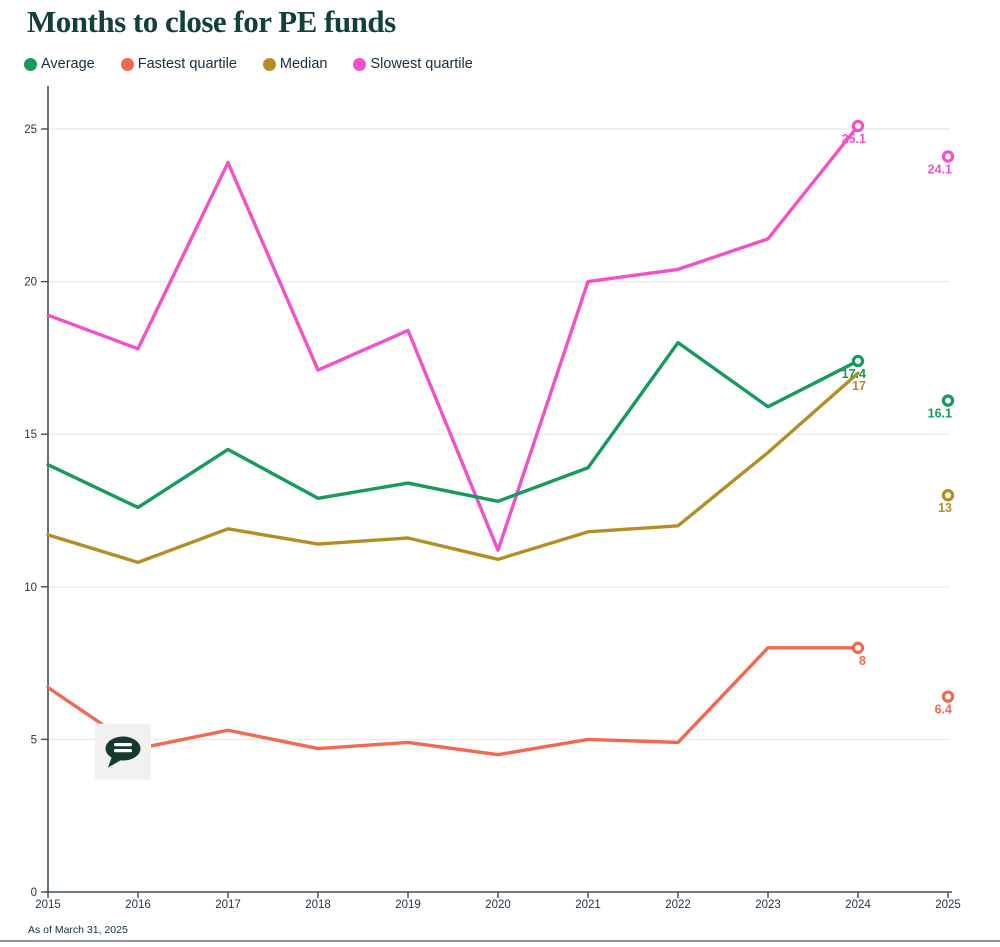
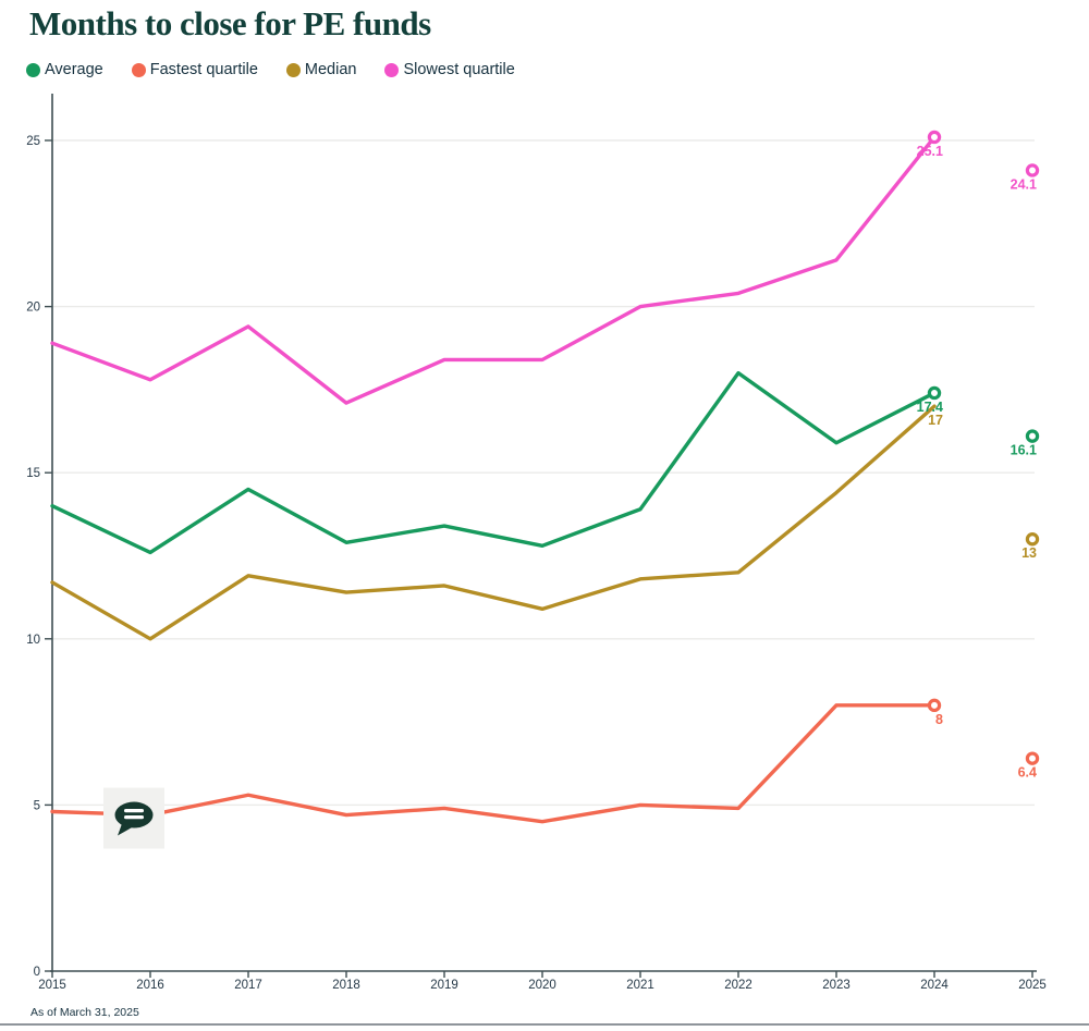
Fastest quartile/2015: 6.7 -> 4.8
Median/2016: 10.8 -> 10.0
Slowest quartile/2017: 23.9 -> 19.4
Slowest quartile/2020: 11.2 -> 18.4
